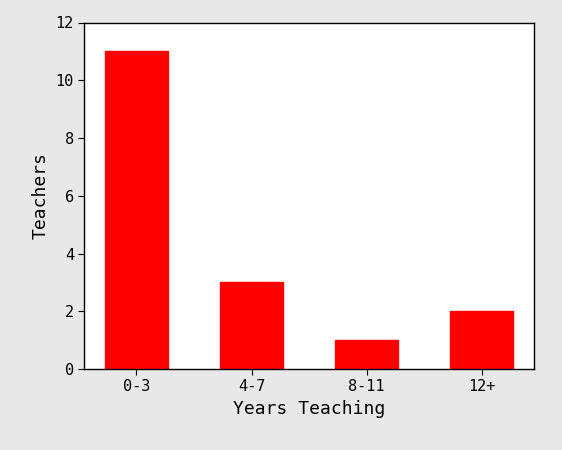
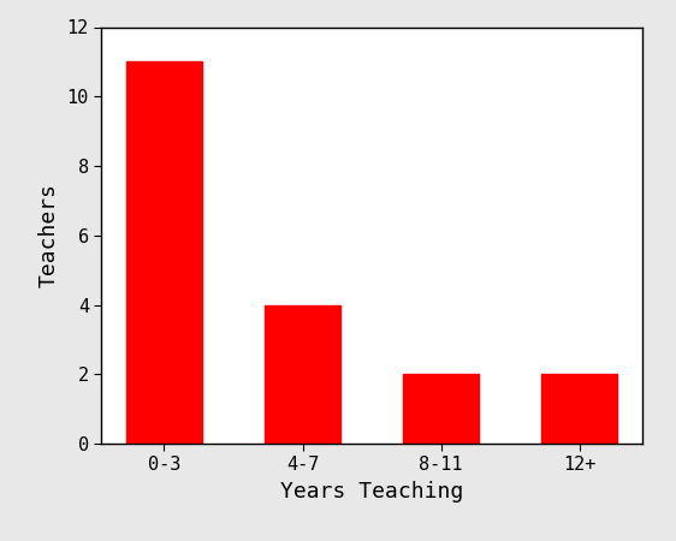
4-7: 3 -> 4
8-11: 1 -> 2
